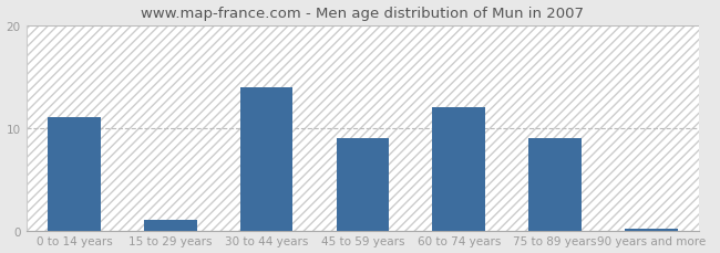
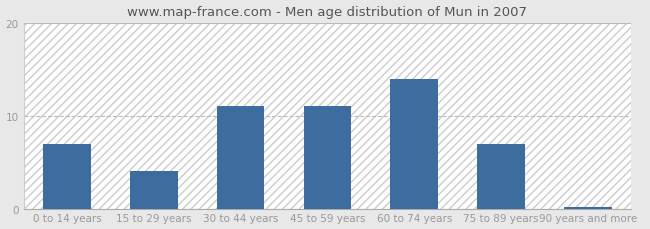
0 to 14 years: 11.0 -> 7.0
15 to 29 years: 1.0 -> 4.0
30 to 44 years: 14.0 -> 11.0
45 to 59 years: 9.0 -> 11.0
60 to 74 years: 12.0 -> 14.0
75 to 89 years: 9.0 -> 7.0
